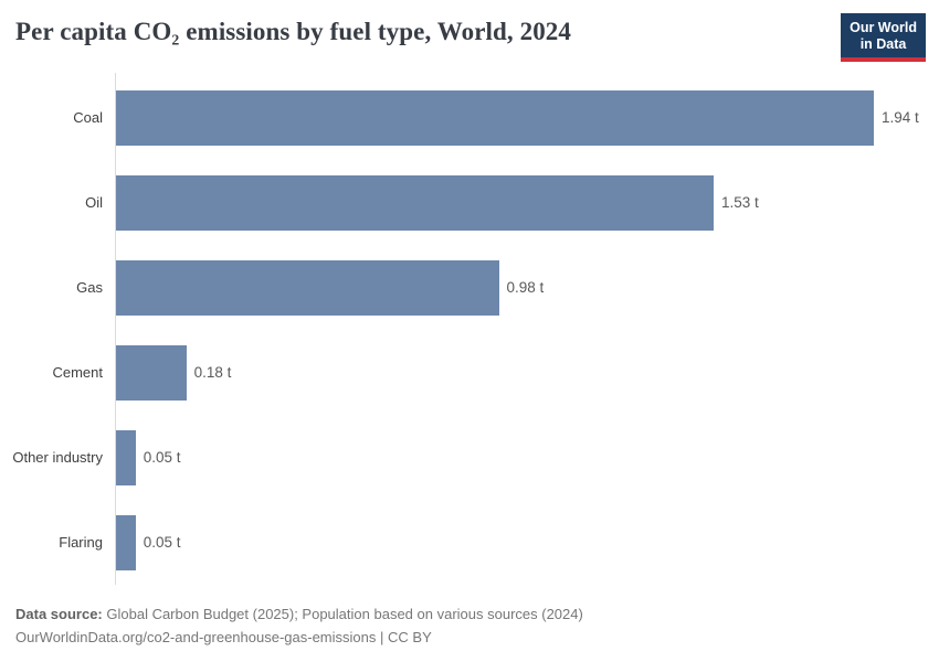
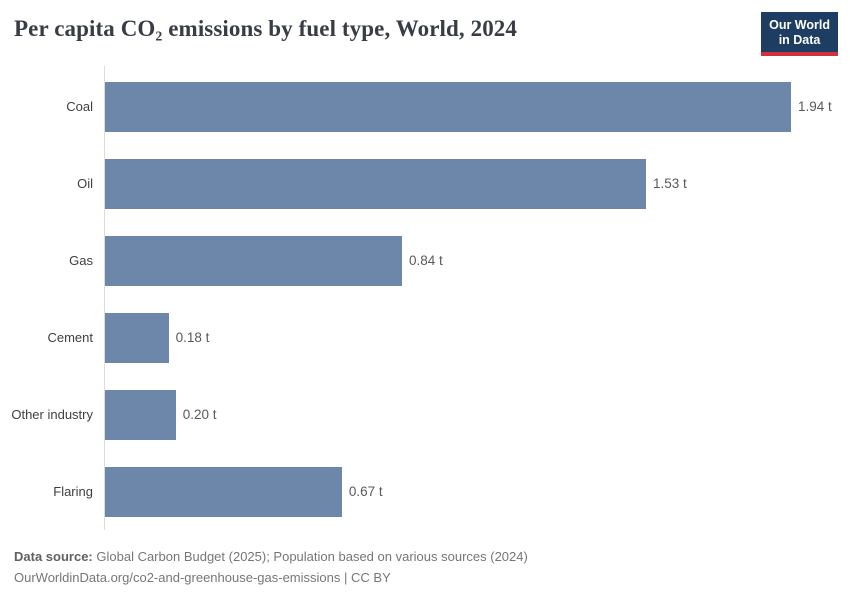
Gas: 0.98 -> 0.84
Other industry: 0.05 -> 0.20
Flaring: 0.05 -> 0.67
